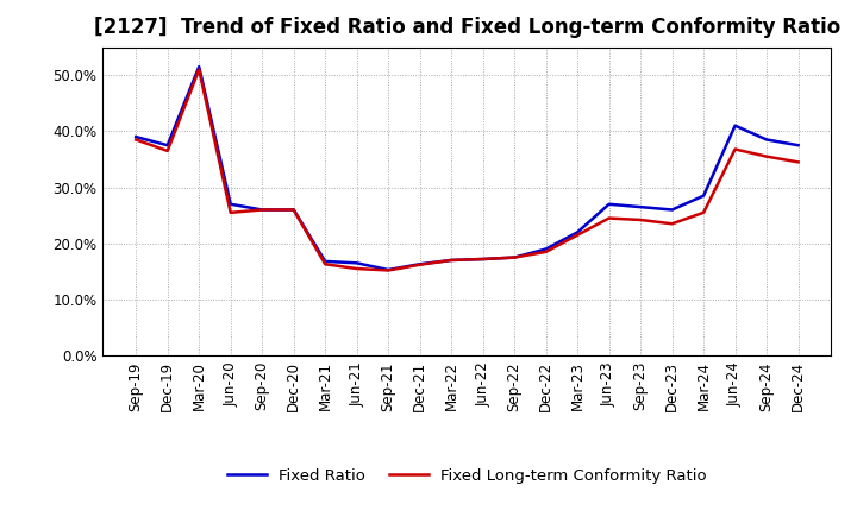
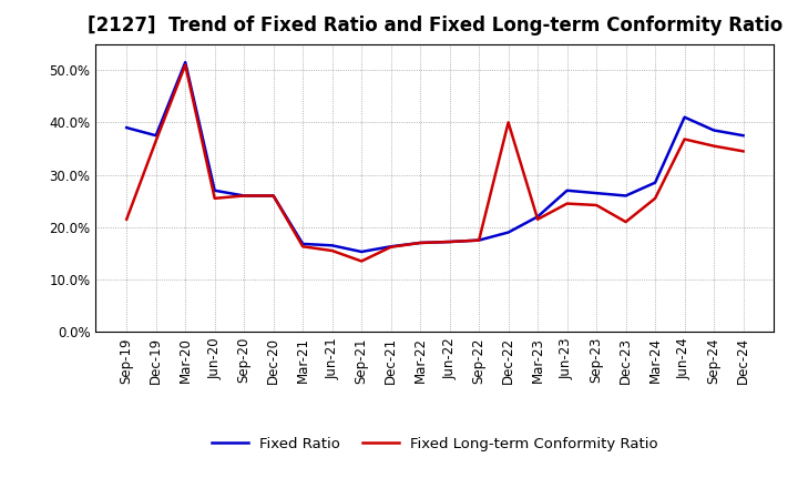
Fixed Long-term Conformity Ratio/Sep-19: 38.5% -> 21.5%
Fixed Long-term Conformity Ratio/Sep-21: 15.2% -> 13.5%
Fixed Long-term Conformity Ratio/Dec-22: 18.5% -> 40.0%
Fixed Long-term Conformity Ratio/Dec-23: 23.5% -> 21.0%
